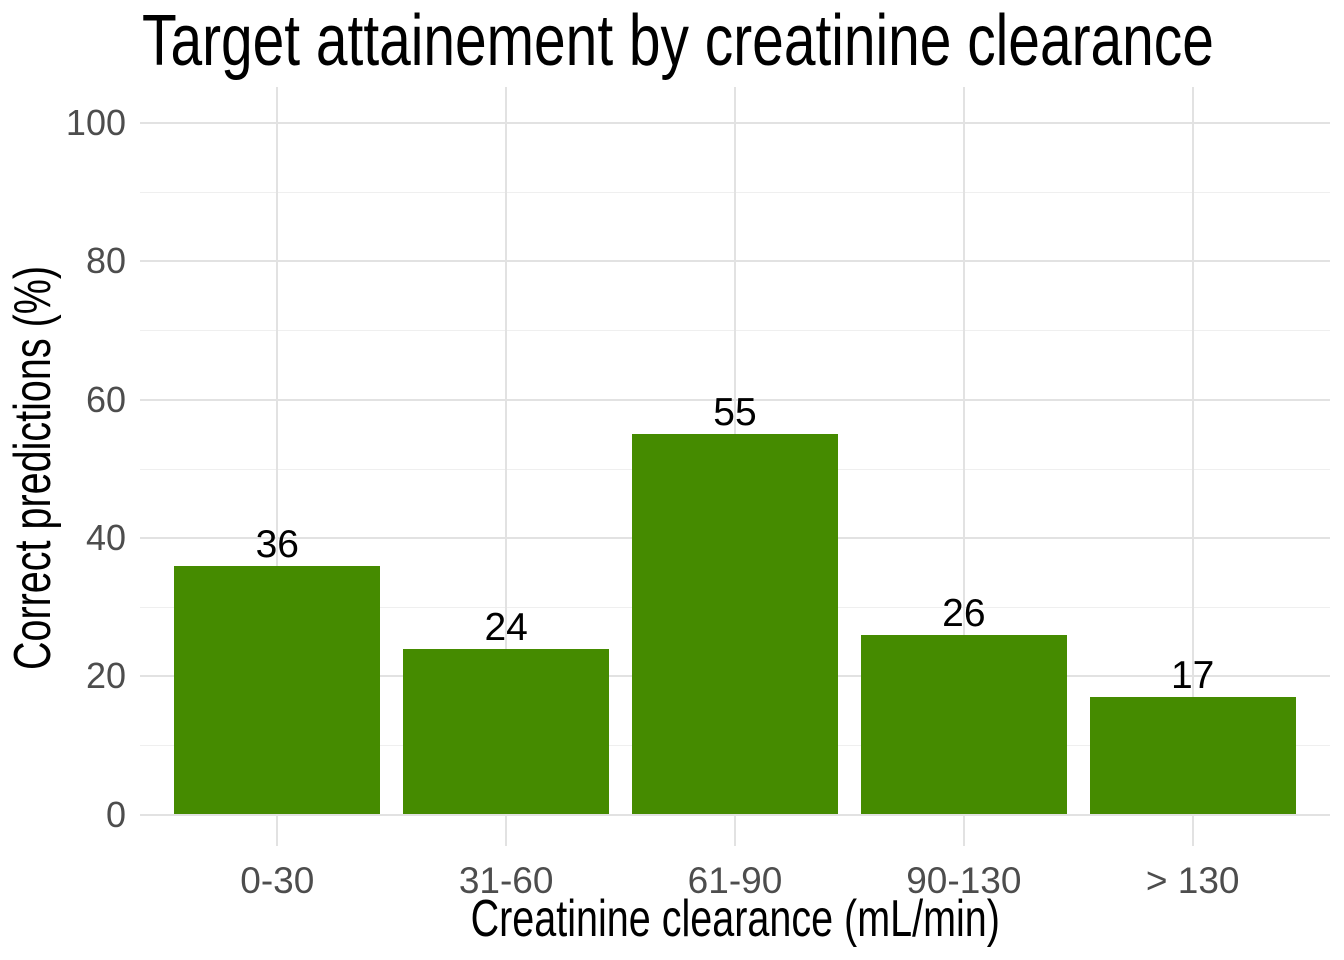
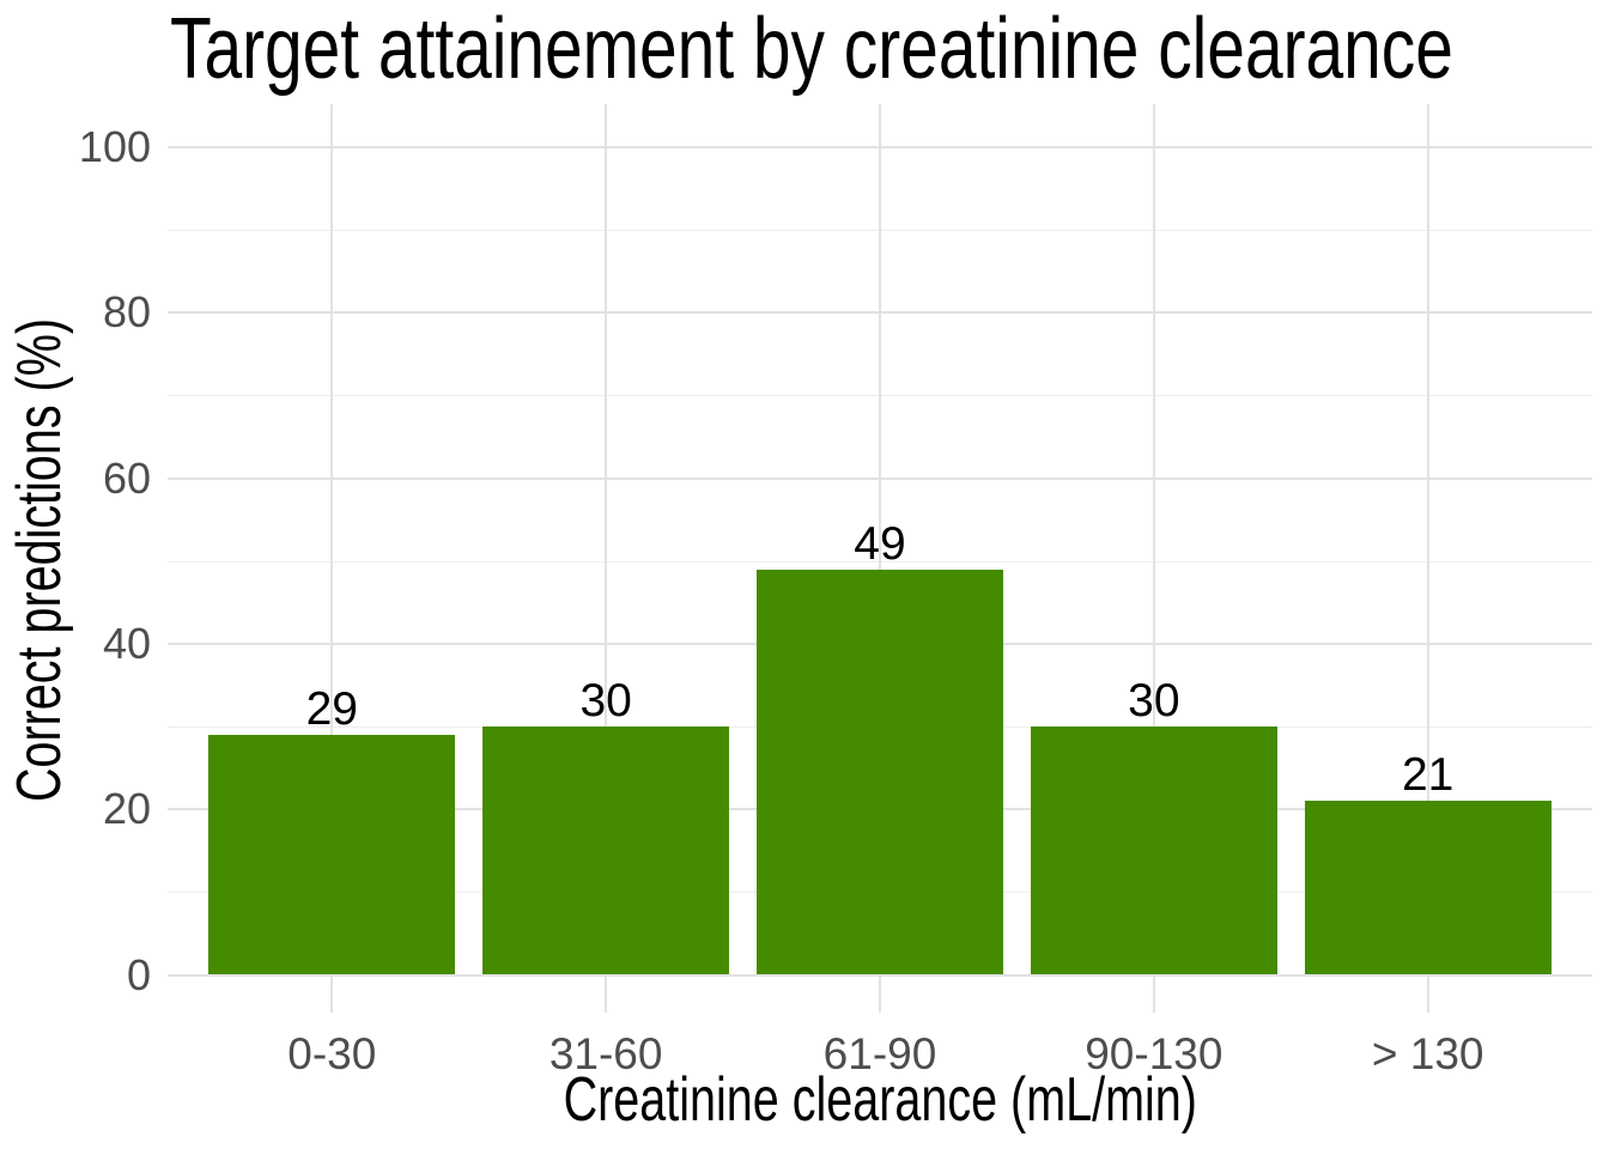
0-30: 36 -> 29
31-60: 24 -> 30
61-90: 55 -> 49
90-130: 26 -> 30
> 130: 17 -> 21
